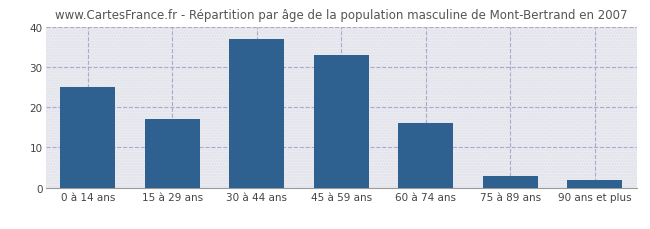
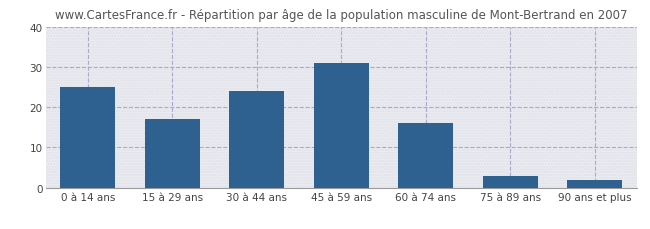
30 à 44 ans: 37 -> 24
45 à 59 ans: 33 -> 31
